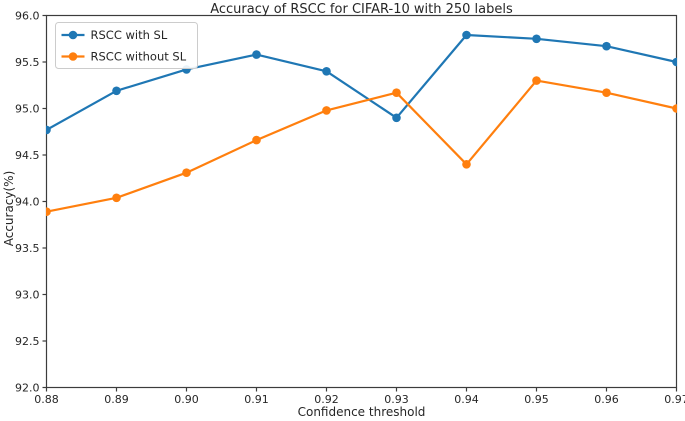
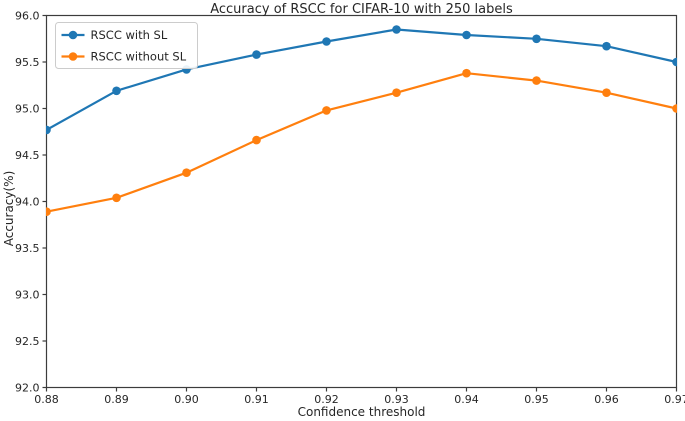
RSCC with SL/0.92: 95.4 -> 95.7
RSCC with SL/0.93: 94.9 -> 95.8
RSCC without SL/0.94: 94.4 -> 95.4
